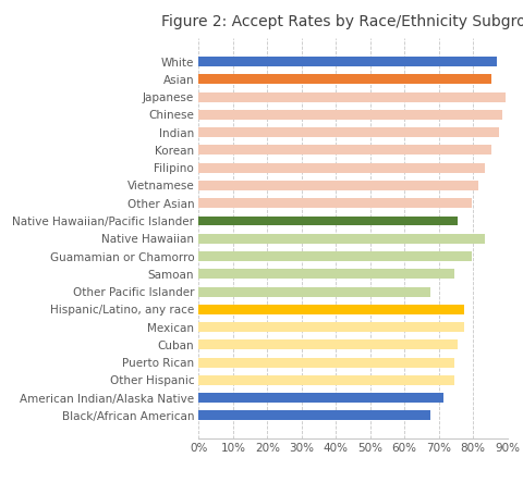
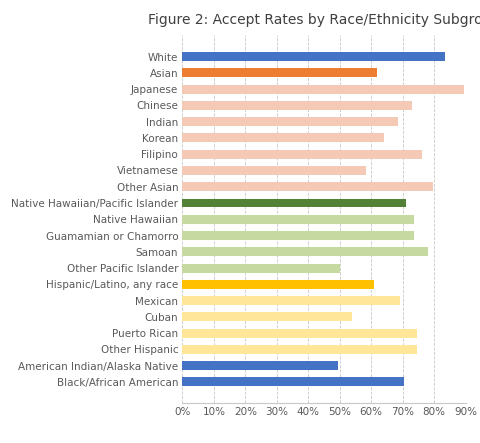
White: 87.0% -> 83.5%
Asian: 85.5% -> 62.0%
Chinese: 88.5% -> 73.0%
Indian: 87.5% -> 68.5%
Korean: 85.5% -> 64.0%
Filipino: 83.5% -> 76.0%
Vietnamese: 81.5% -> 58.5%
Native Hawaiian/Pacific Islander: 75.5% -> 71.0%
Native Hawaiian: 83.5% -> 73.5%
Guamamian or Chamorro: 79.5% -> 73.5%
Samoan: 74.5% -> 78.0%
Other Pacific Islander: 67.5% -> 50.0%
Hispanic/Latino, any race: 77.5% -> 61.0%
Mexican: 77.5% -> 69.0%
Cuban: 75.5% -> 54.0%
American Indian/Alaska Native: 71.5% -> 49.5%
Black/African American: 67.5% -> 70.5%
